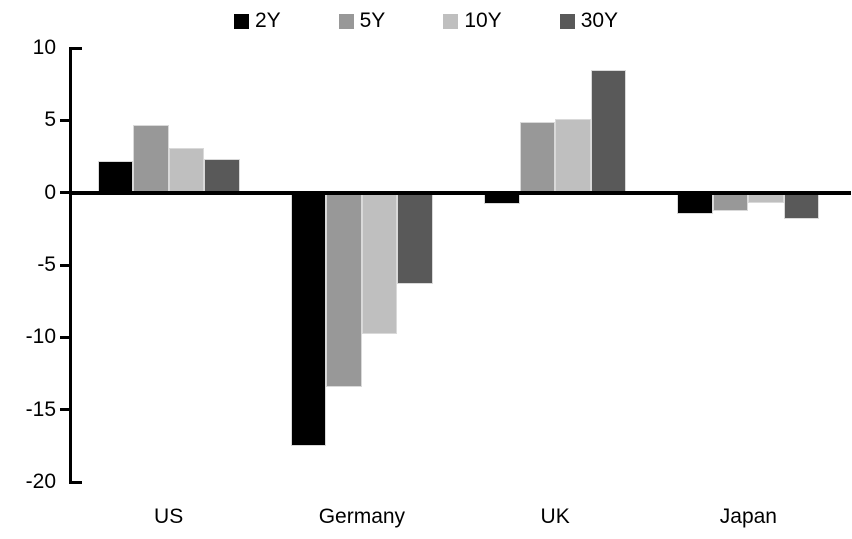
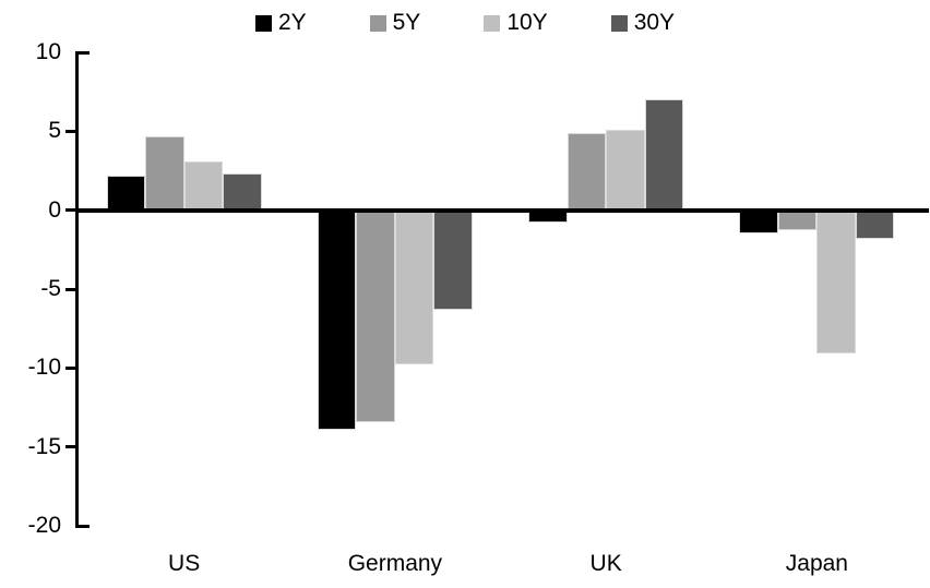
2Y/Germany: -17.5 -> -13.9
30Y/UK: 8.5 -> 7.0
10Y/Japan: -0.7 -> -9.1
